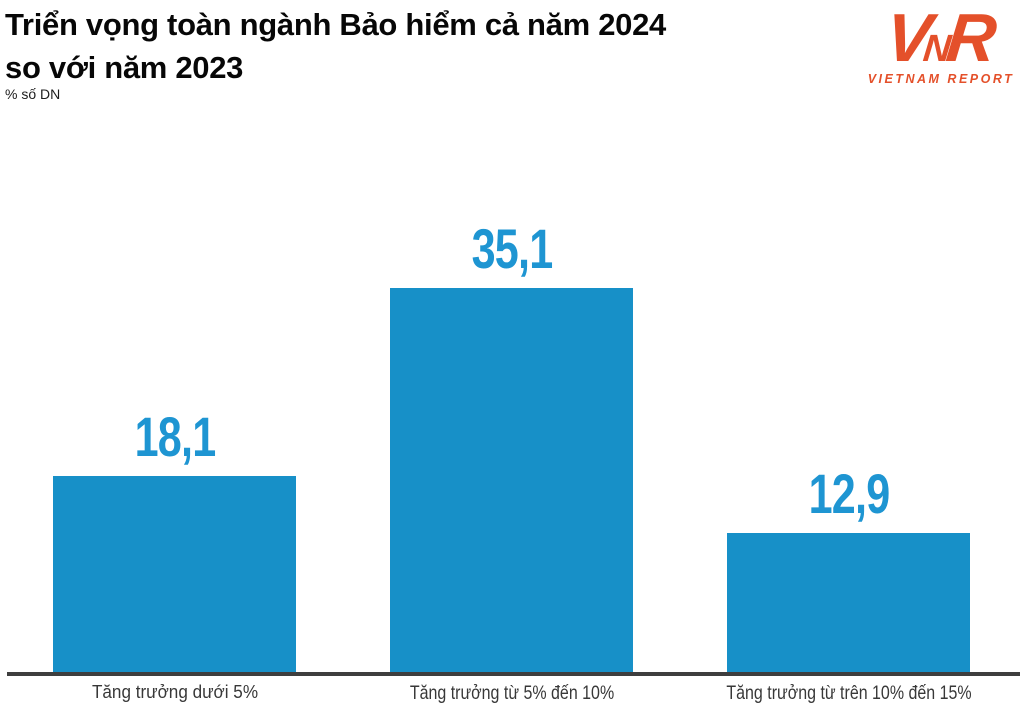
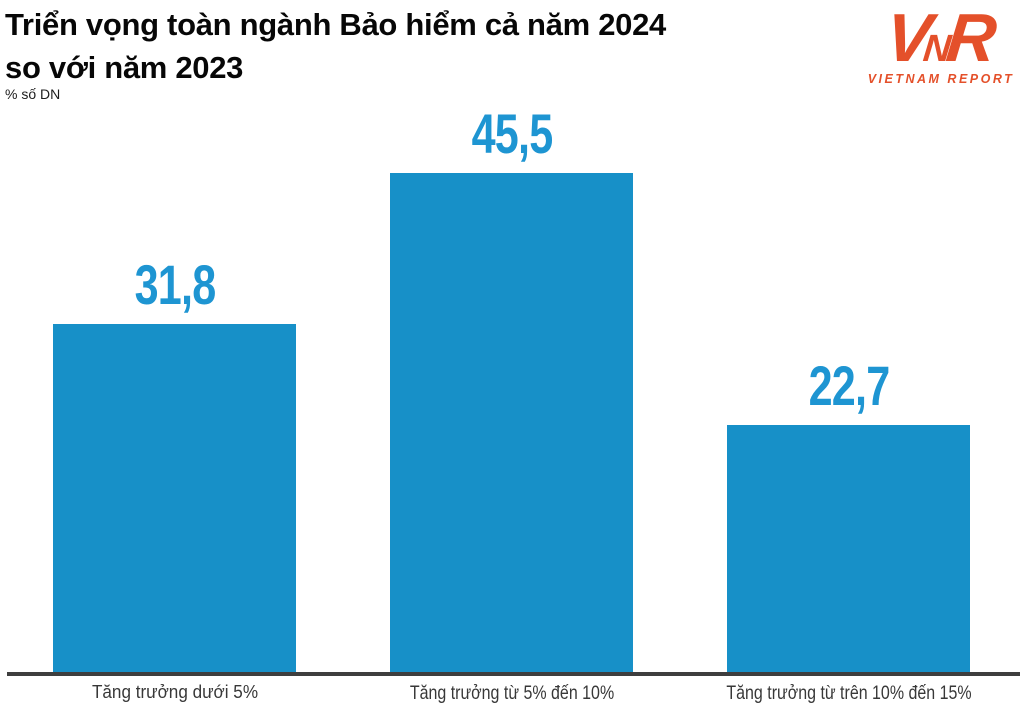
Tăng trưởng dưới 5%: 18,1 -> 31,8
Tăng trưởng từ 5% đến 10%: 35,1 -> 45,5
Tăng trưởng từ trên 10% đến 15%: 12,9 -> 22,7
